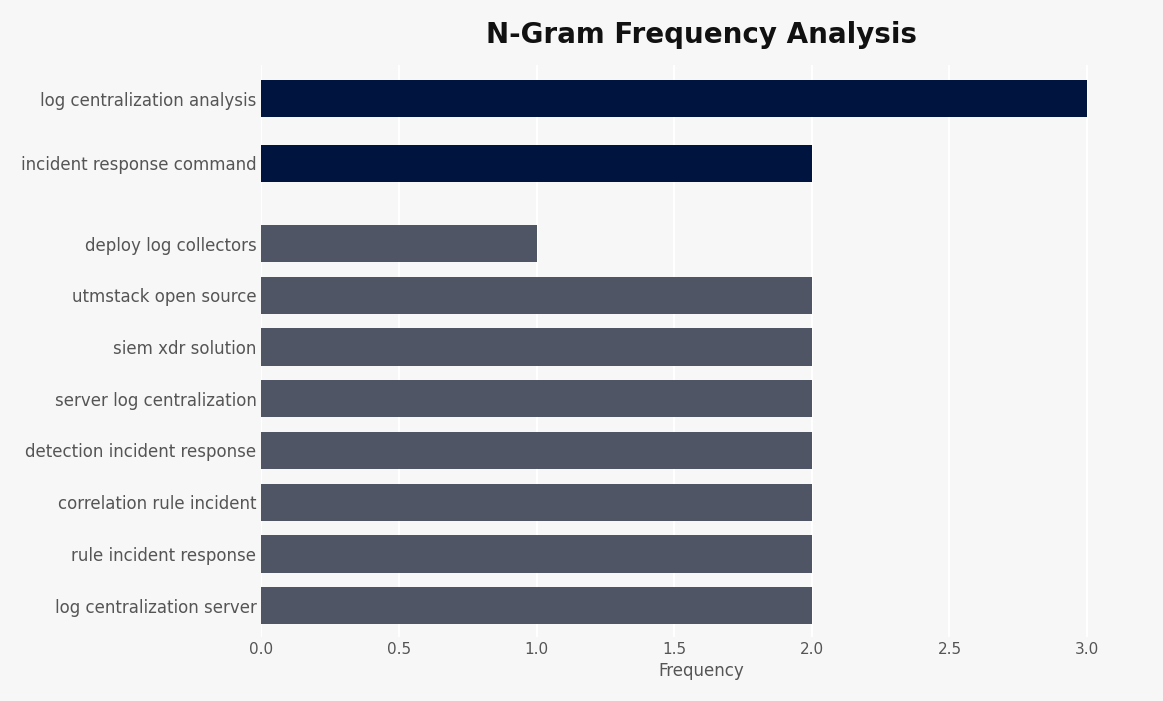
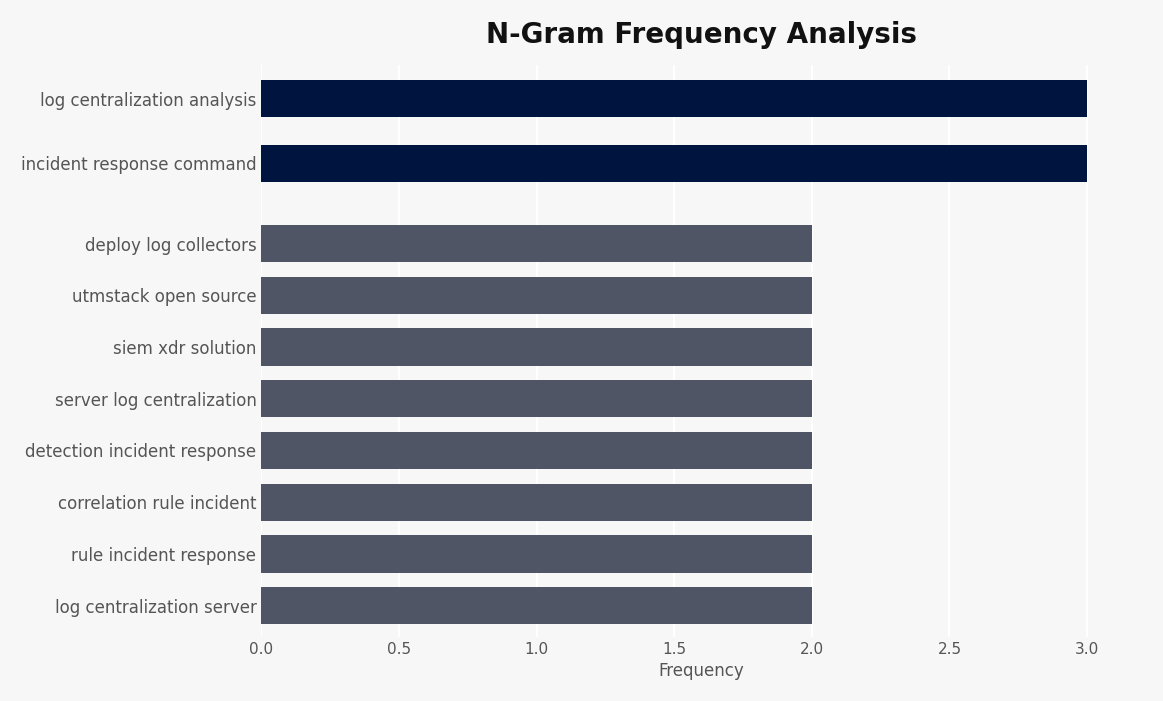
incident response command: 2 -> 3
deploy log collectors: 1 -> 2
